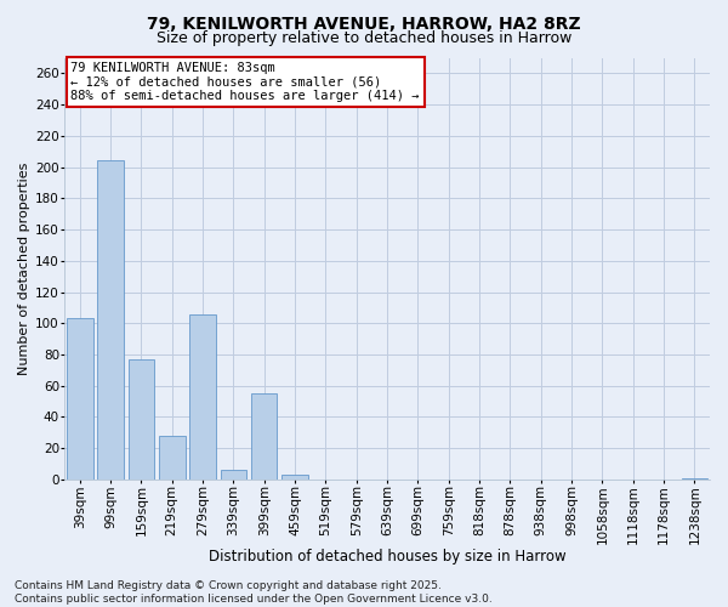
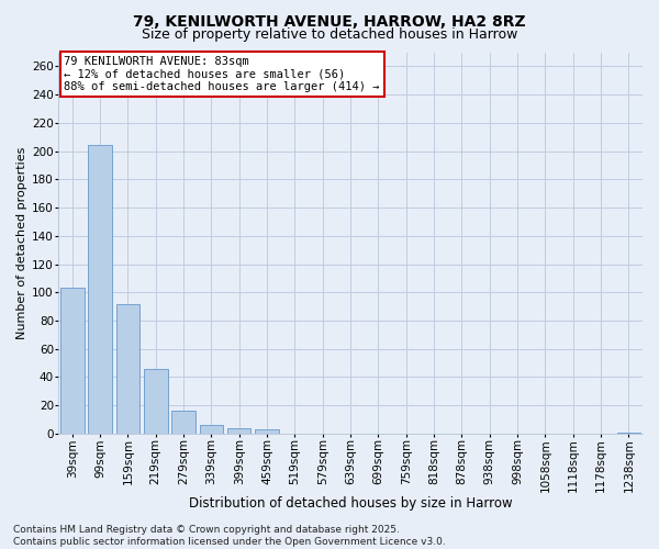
159sqm: 77 -> 92
219sqm: 28 -> 46
279sqm: 106 -> 16
399sqm: 55 -> 4
